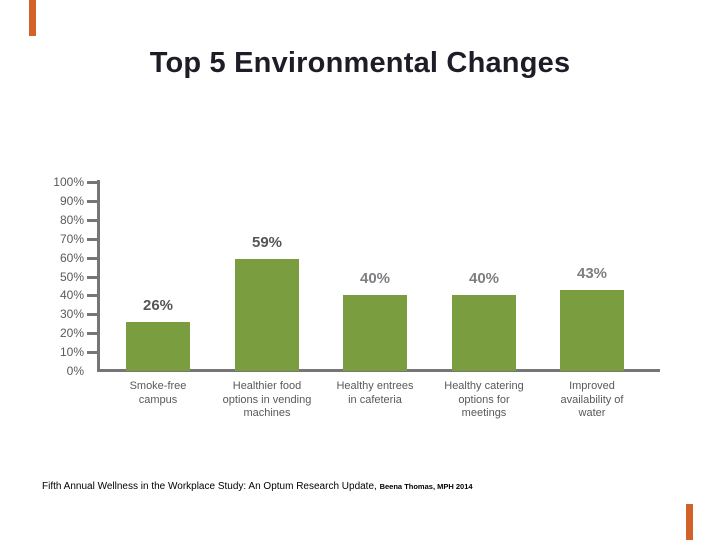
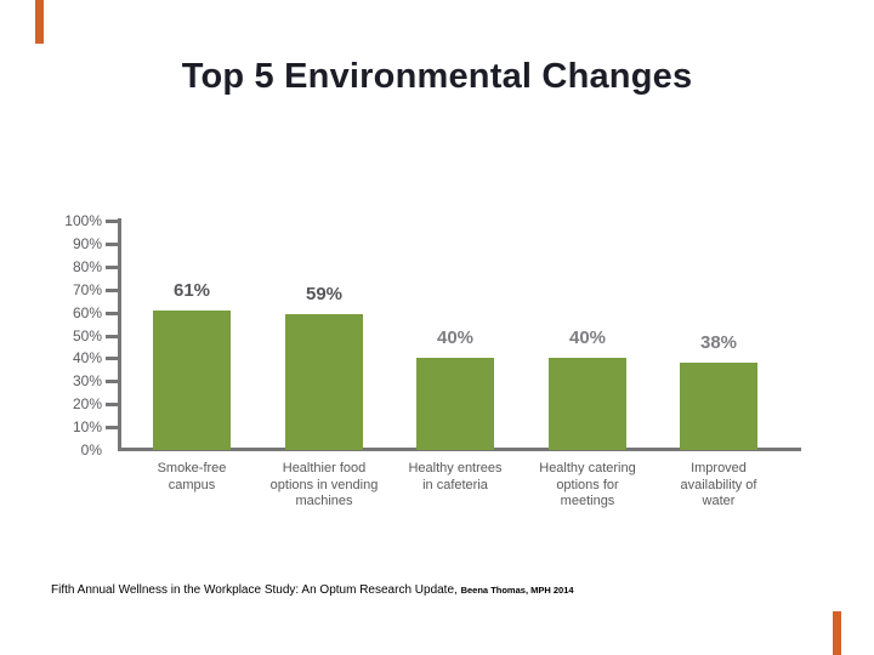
Smoke-free campus: 26% -> 61%
Improved availability of water: 43% -> 38%
